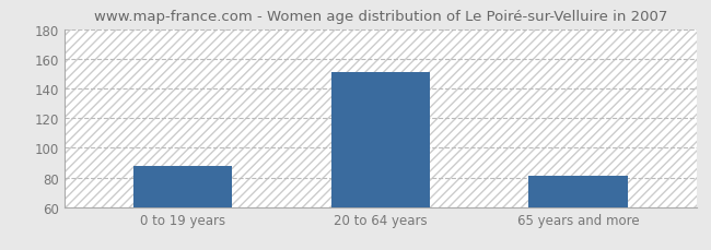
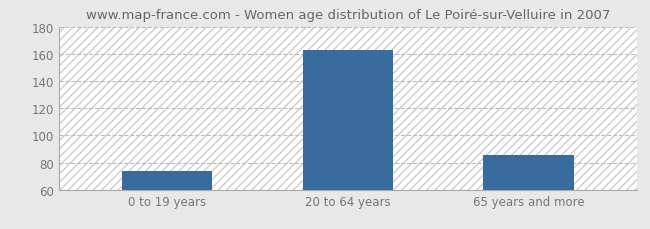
0 to 19 years: 88 -> 74
20 to 64 years: 151 -> 163
65 years and more: 81 -> 86
